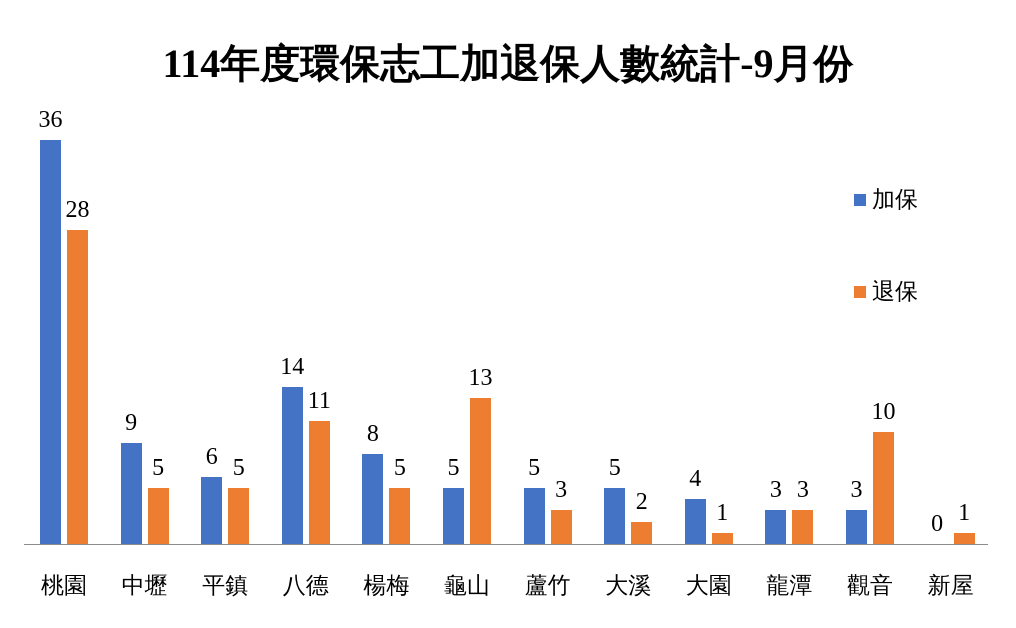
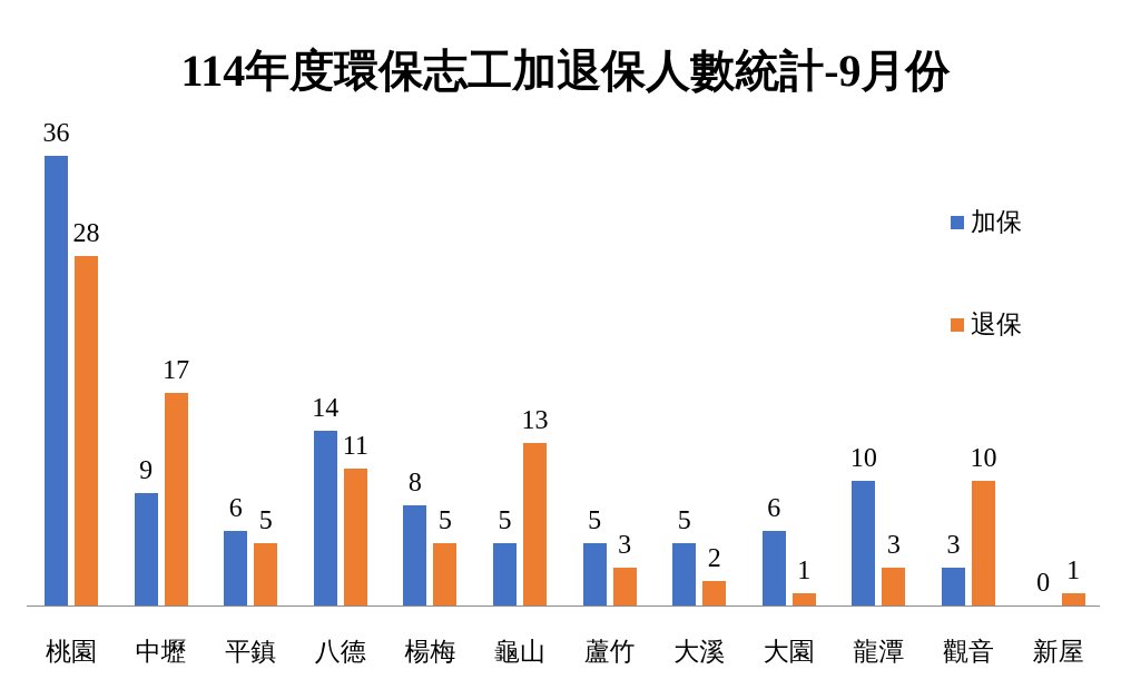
退保/中壢: 5 -> 17
加保/大園: 4 -> 6
加保/龍潭: 3 -> 10
